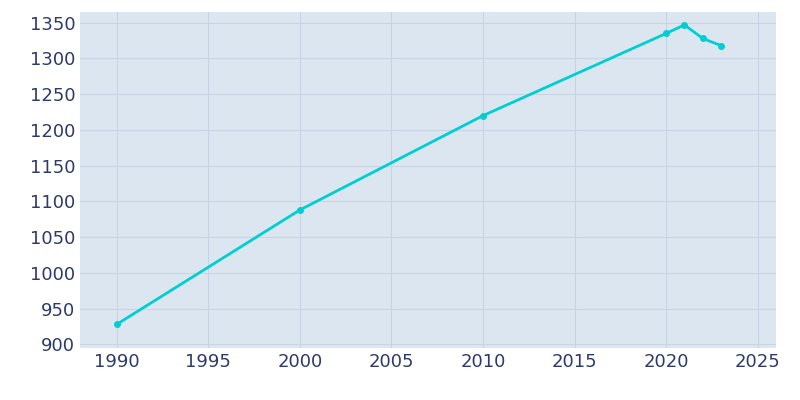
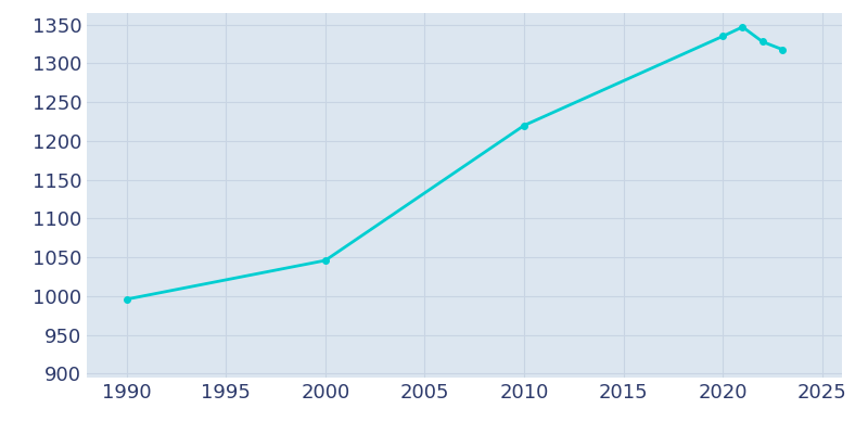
1990: 928 -> 996
2000: 1088 -> 1046
